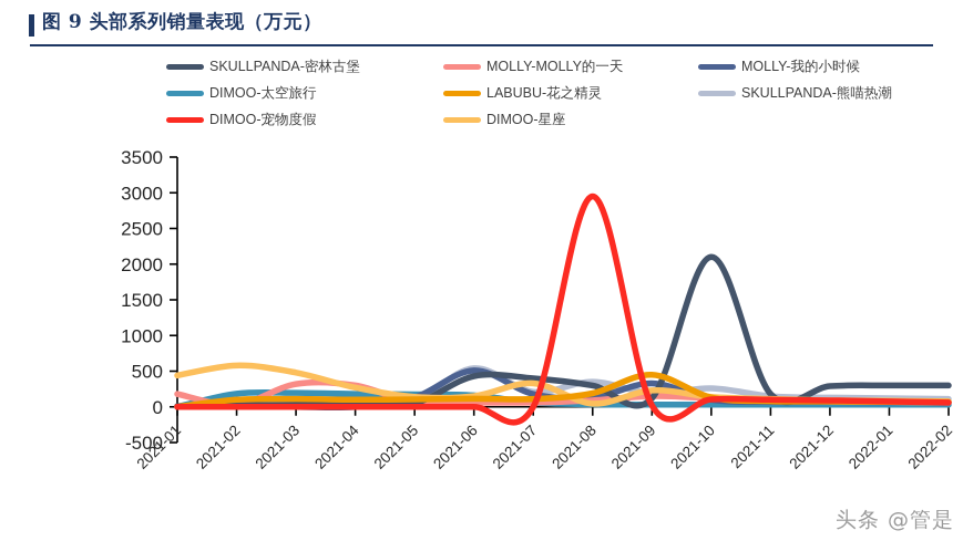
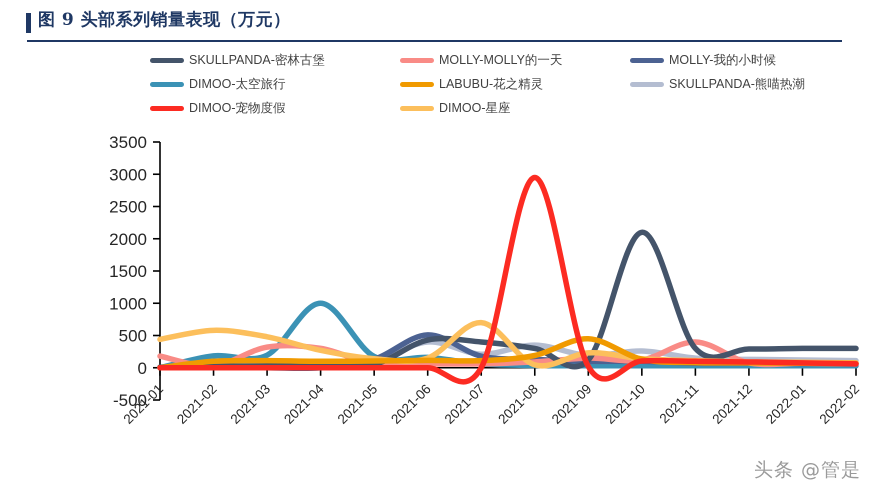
DIMOO-太空旅行/2021-04: 200 -> 1000
SKULLPANDA-熊喵热潮/2021-06: 500 -> 400
DIMOO-星座/2021-07: 300 -> 700
MOLLY-我的小时候/2021-09: 300 -> 100
SKULLPANDA-密林古堡/2021-11: 200 -> 300
MOLLY-MOLLY的一天/2021-11: 100 -> 400
